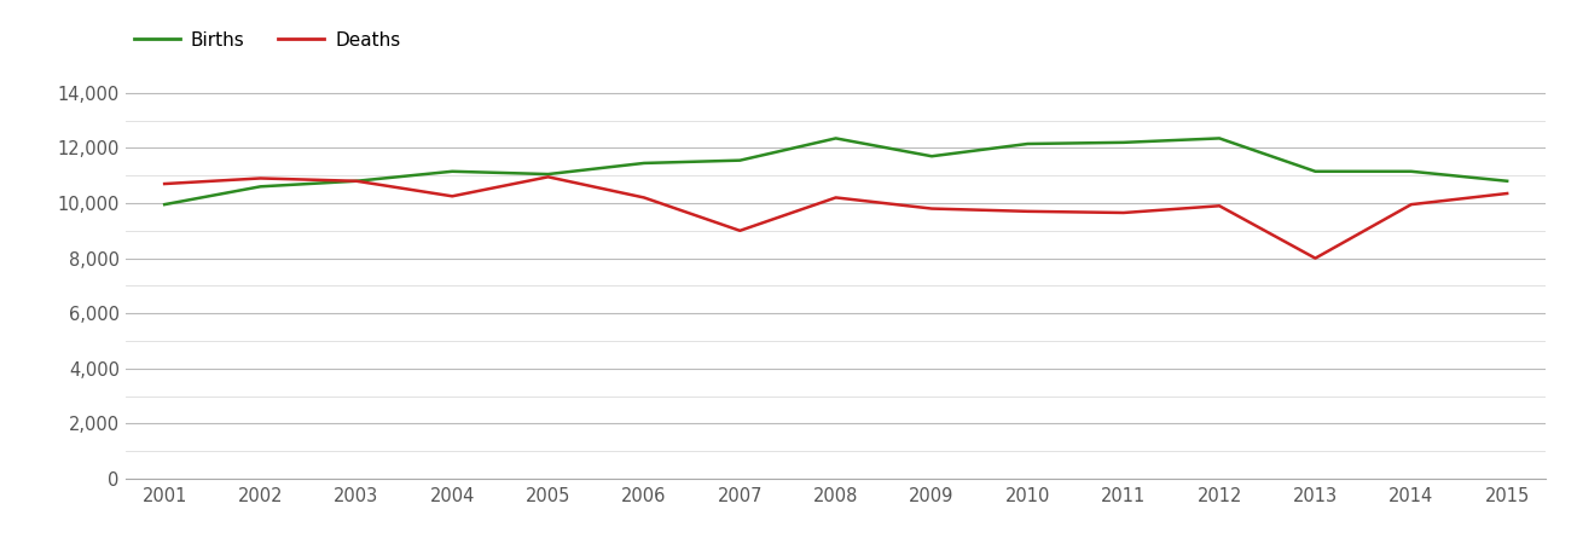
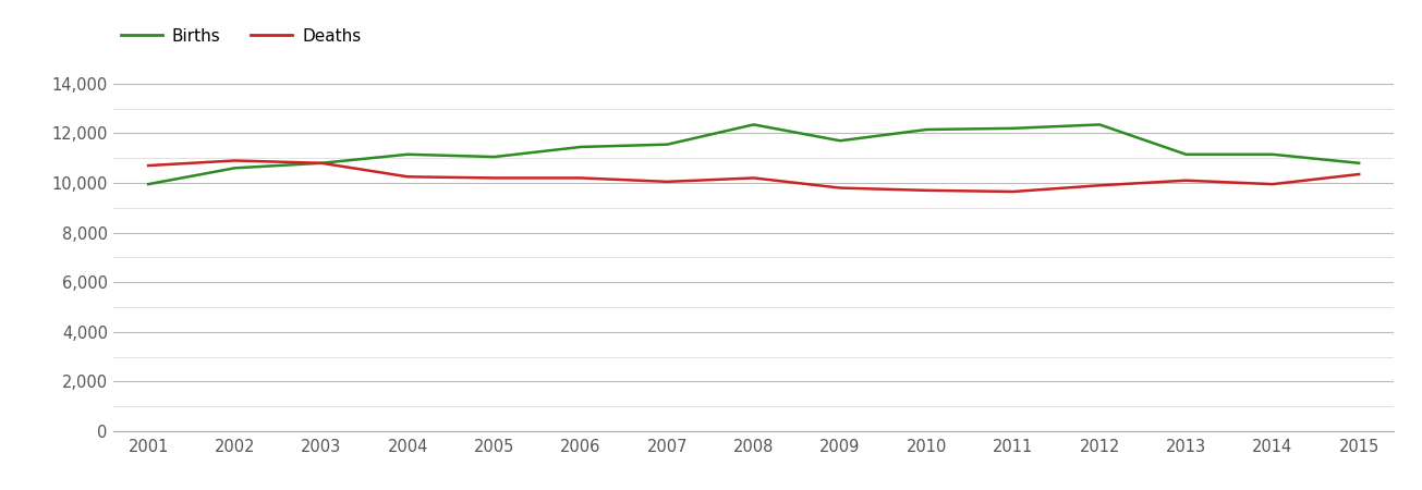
Deaths/2005: 10,950 -> 10,200
Deaths/2007: 9,000 -> 10,050
Deaths/2013: 8,000 -> 10,100
